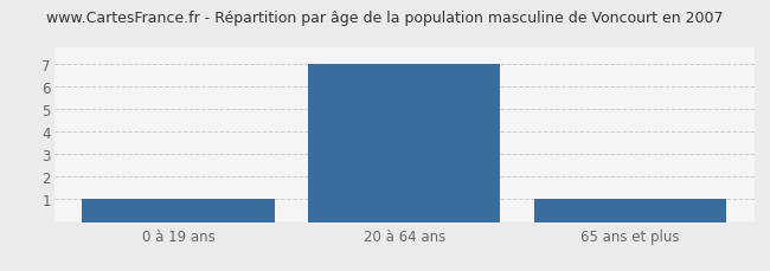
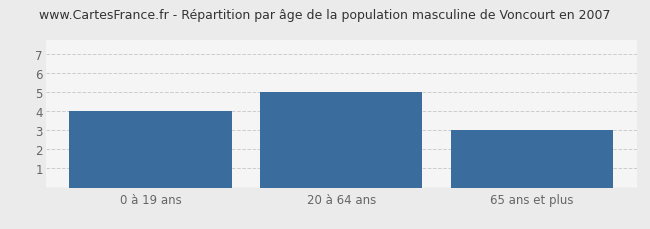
0 à 19 ans: 1 -> 4
20 à 64 ans: 7 -> 5
65 ans et plus: 1 -> 3
